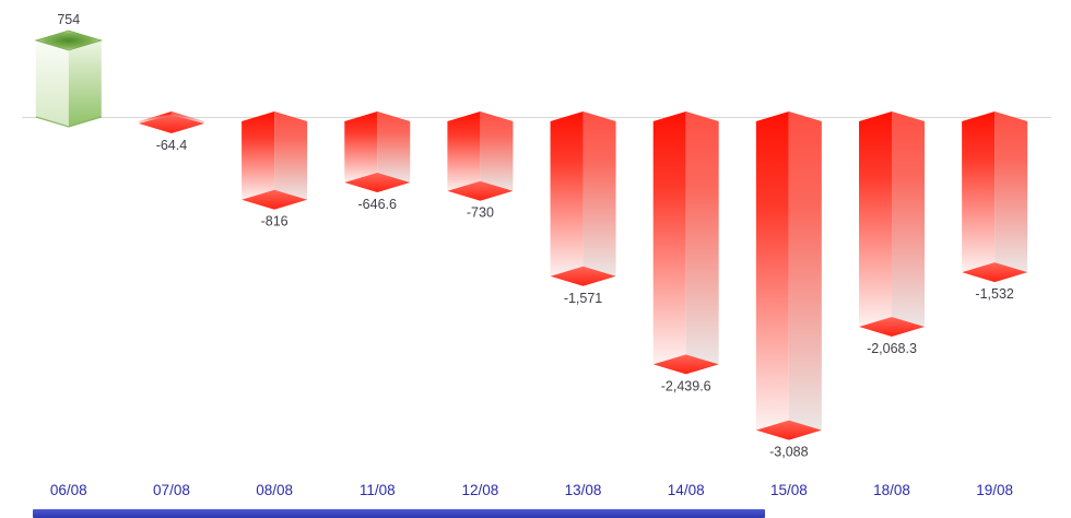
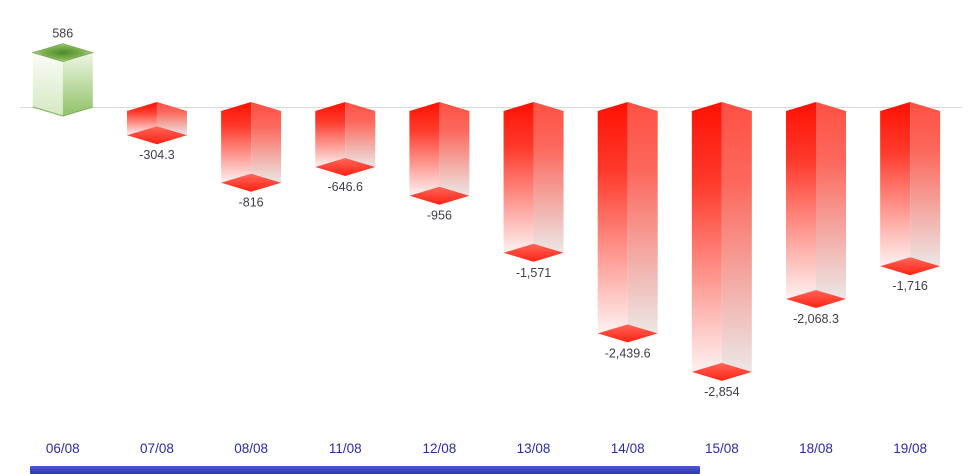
06/08: 754 -> 586
07/08: -64.4 -> -304.3
12/08: -730 -> -956
15/08: -3,088 -> -2,854
19/08: -1,532 -> -1,716
